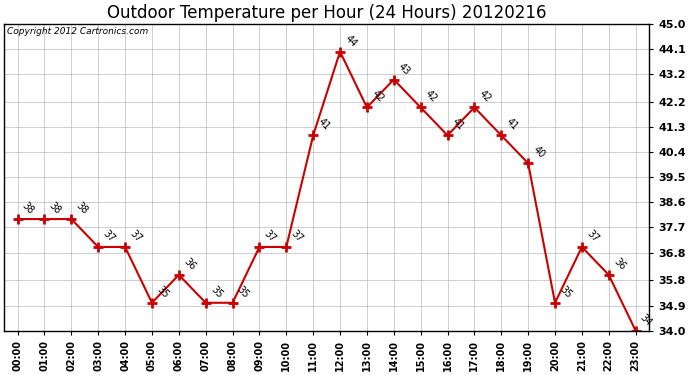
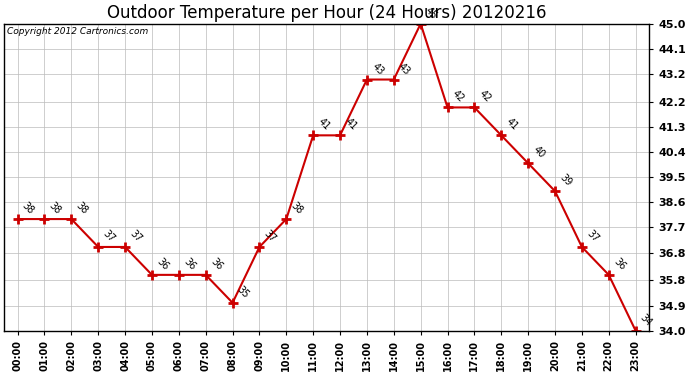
05:00: 35 -> 36
07:00: 35 -> 36
10:00: 37 -> 38
12:00: 44 -> 41
13:00: 42 -> 43
15:00: 42 -> 45
16:00: 41 -> 42
20:00: 35 -> 39
